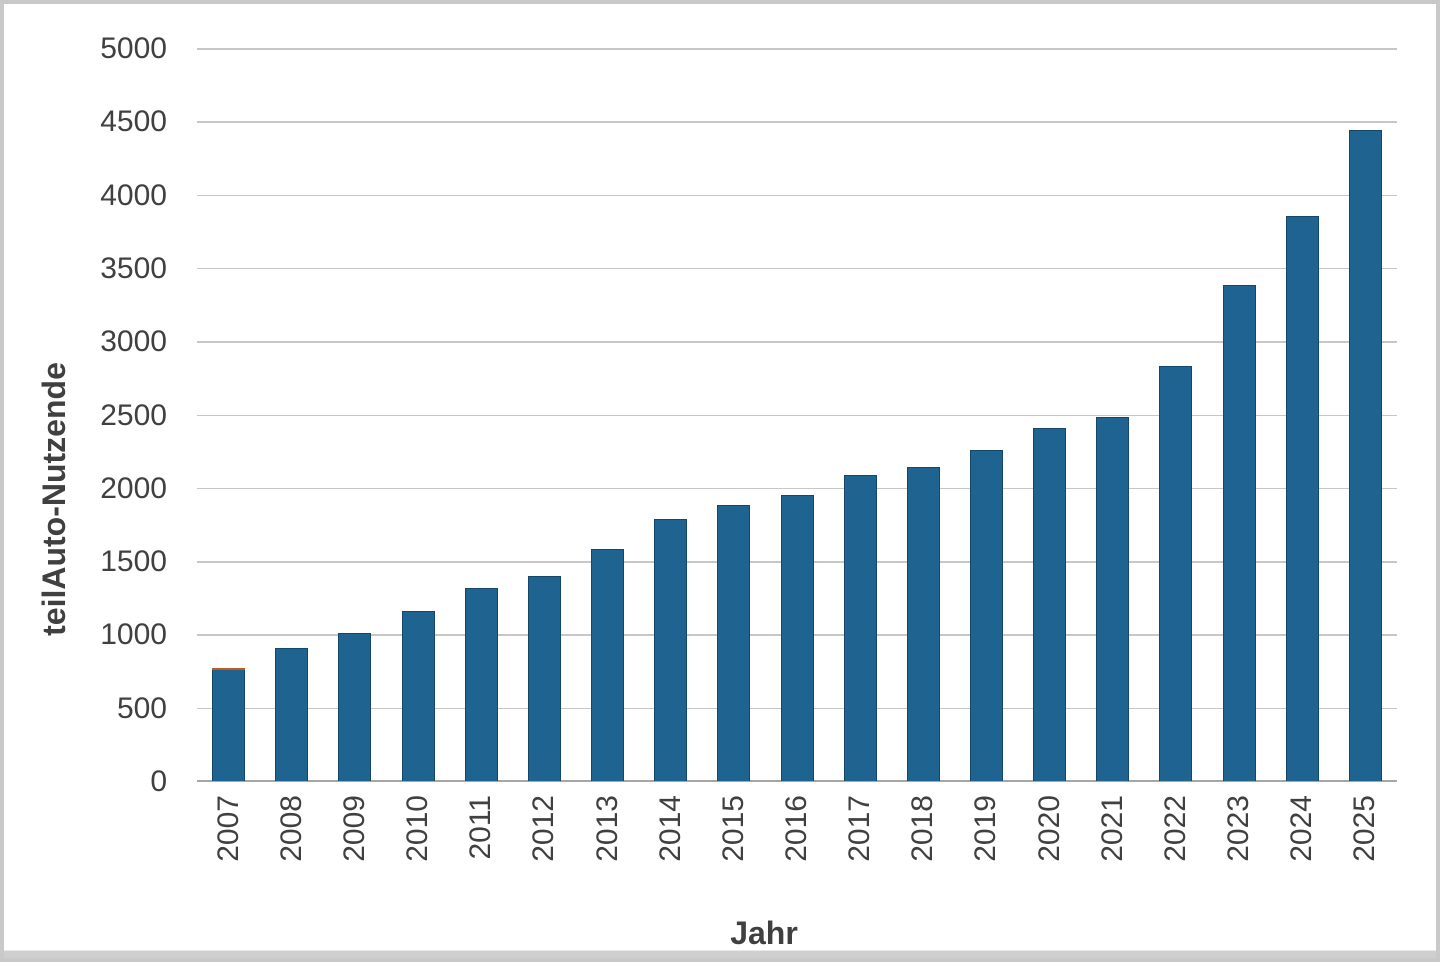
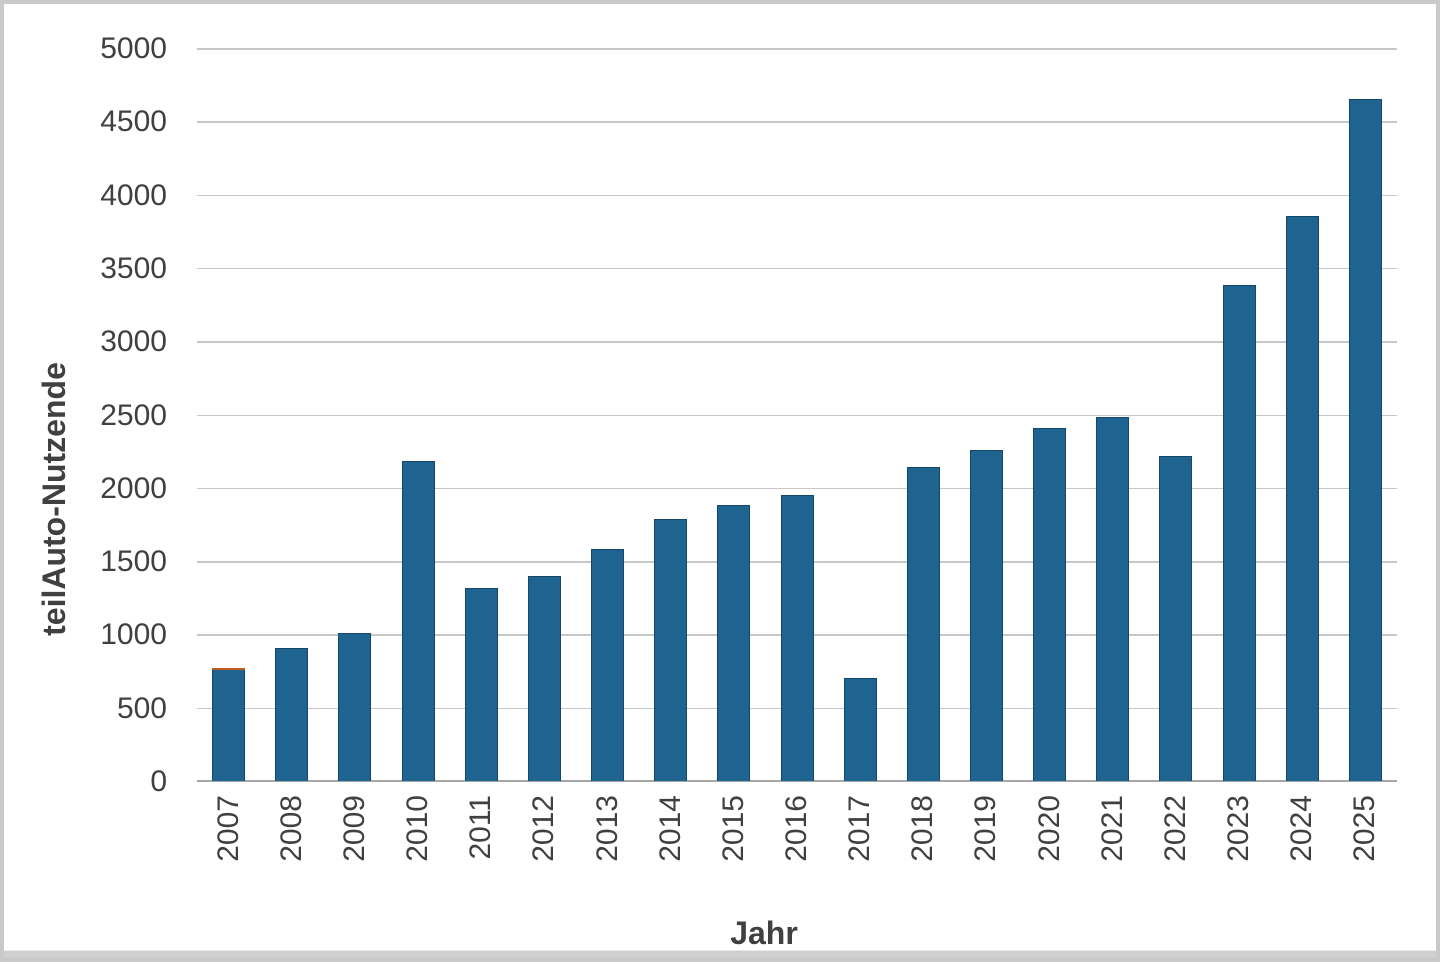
2010: 1160 -> 2180
2017: 2090 -> 700
2022: 2830 -> 2220
2025: 4440 -> 4650
